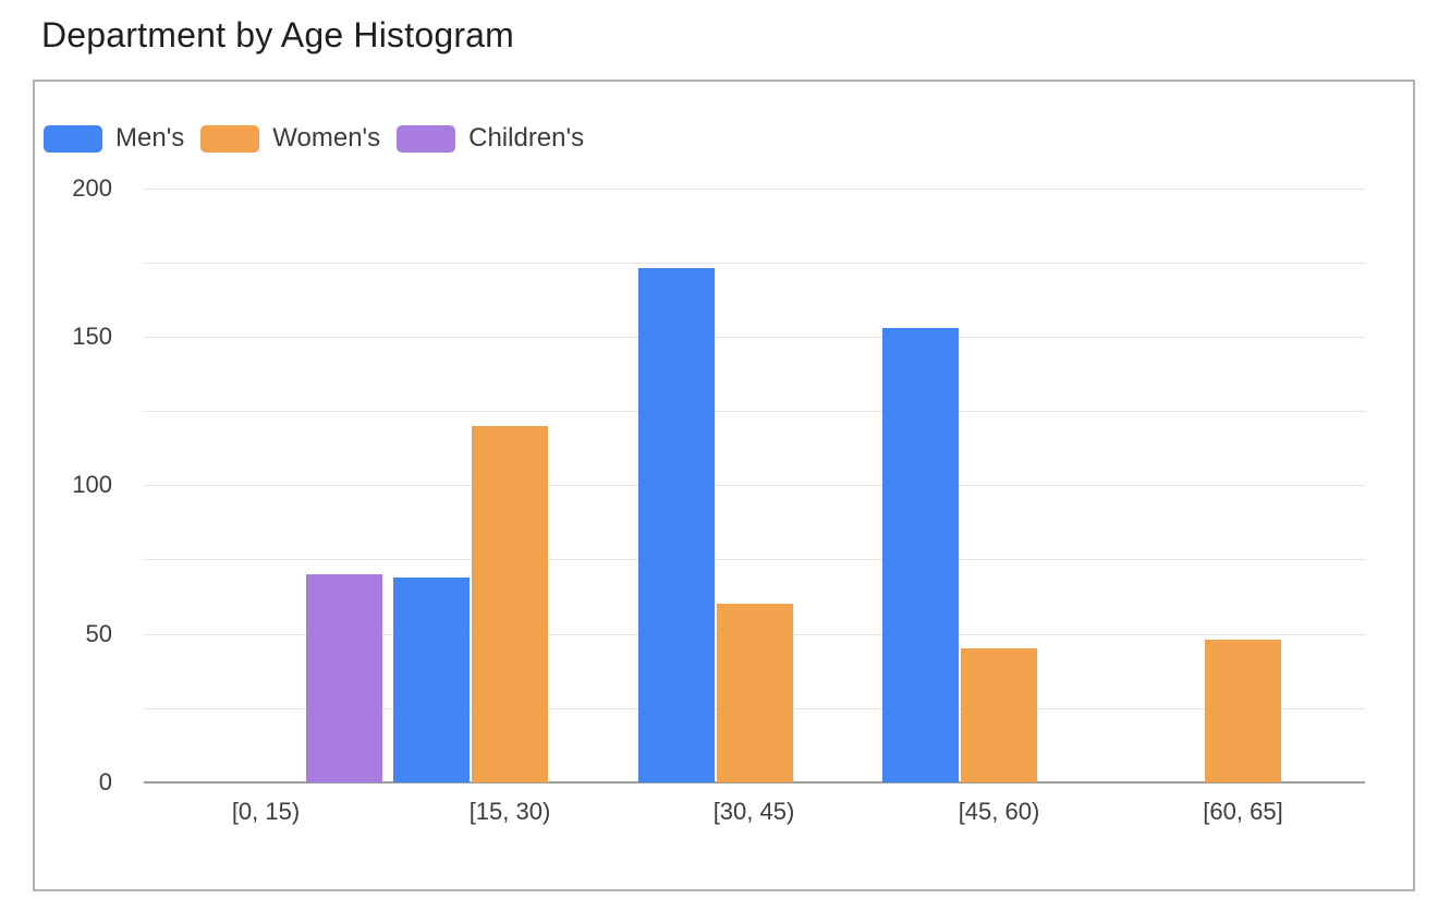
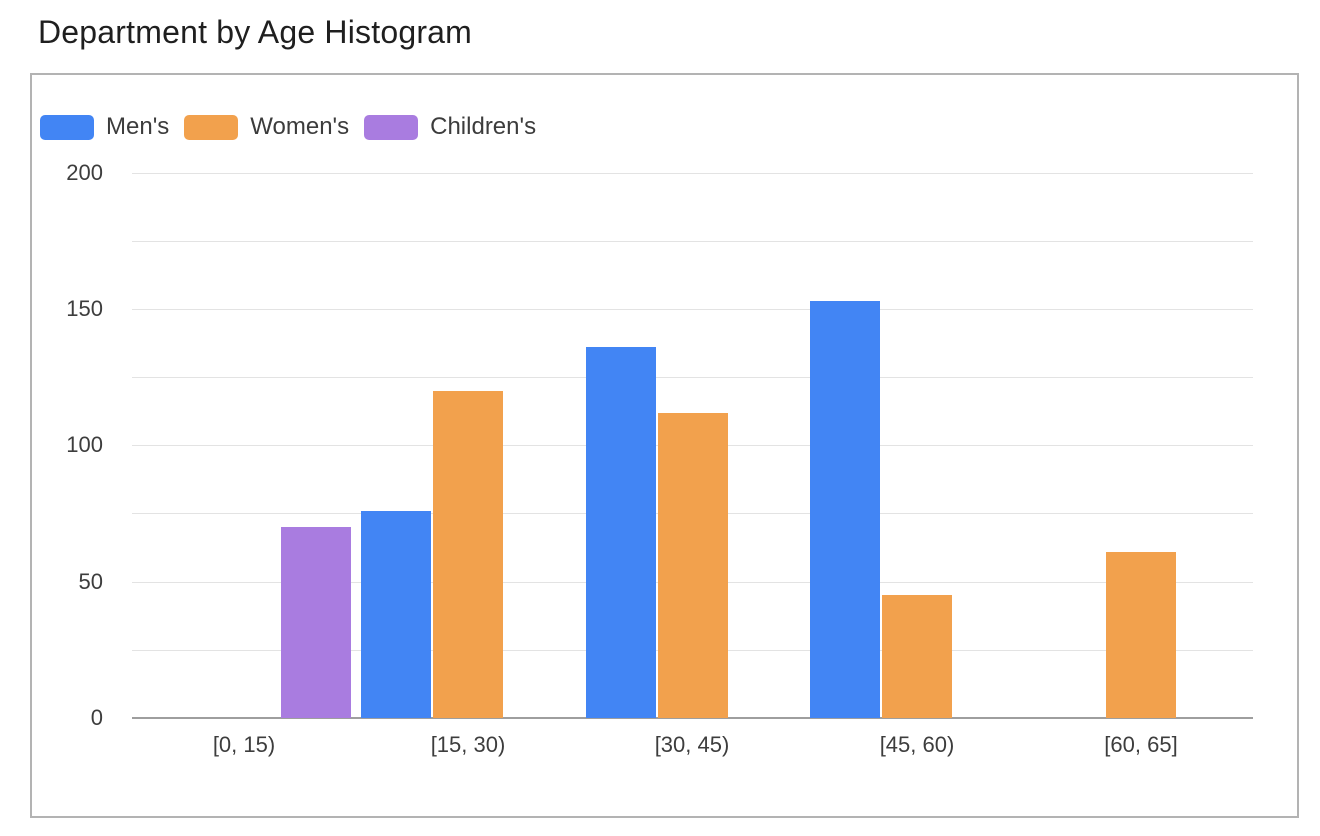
Men's/[15, 30): 69 -> 76
Men's/[30, 45): 173 -> 136
Women's/[30, 45): 60 -> 112
Women's/[60, 65]: 48 -> 61
